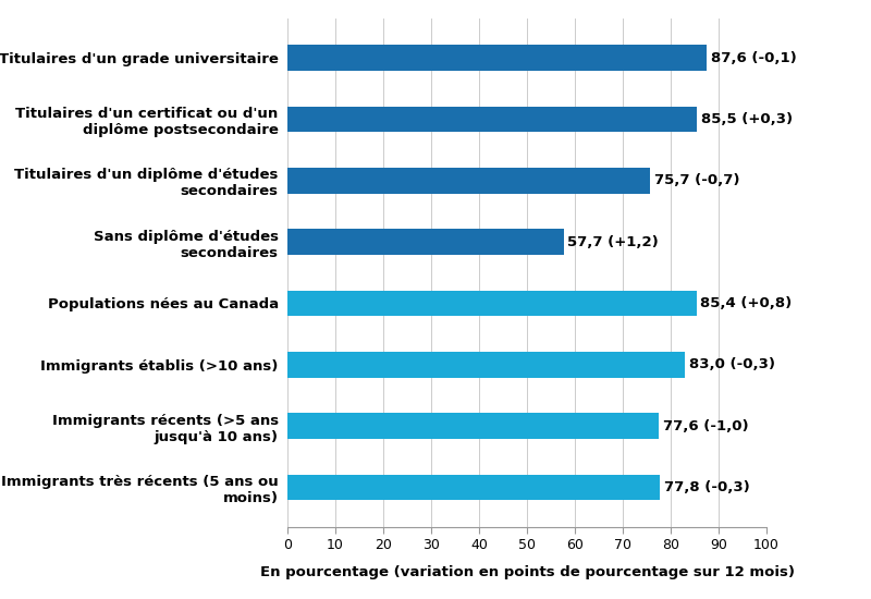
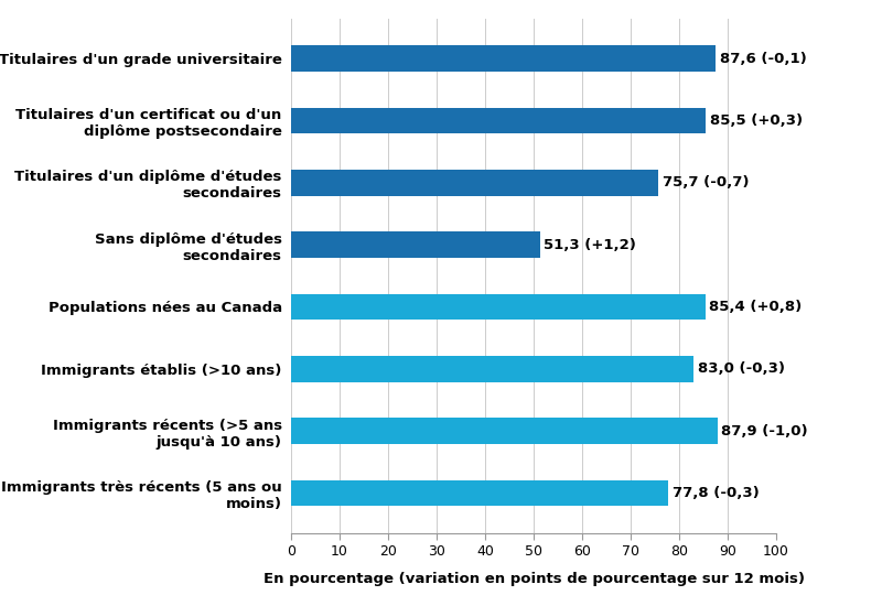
Sans diplôme d'études secondaires: 57,7 -> 51,3
Immigrants récents (>5 ans jusqu'à 10 ans): 77,6 -> 87,9
